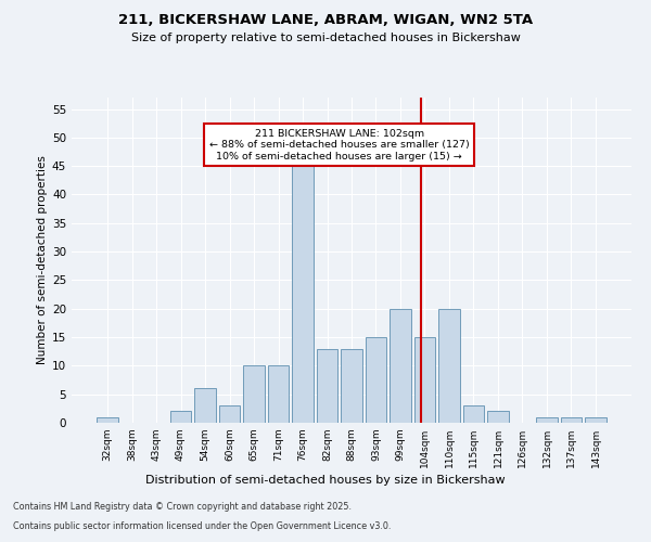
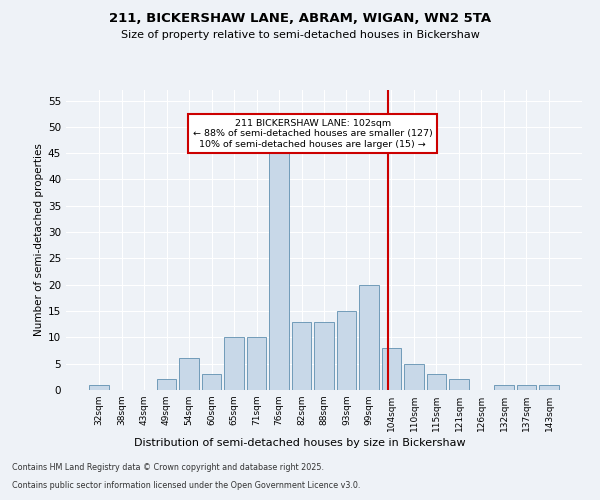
104sqm: 15 -> 8
110sqm: 20 -> 5
